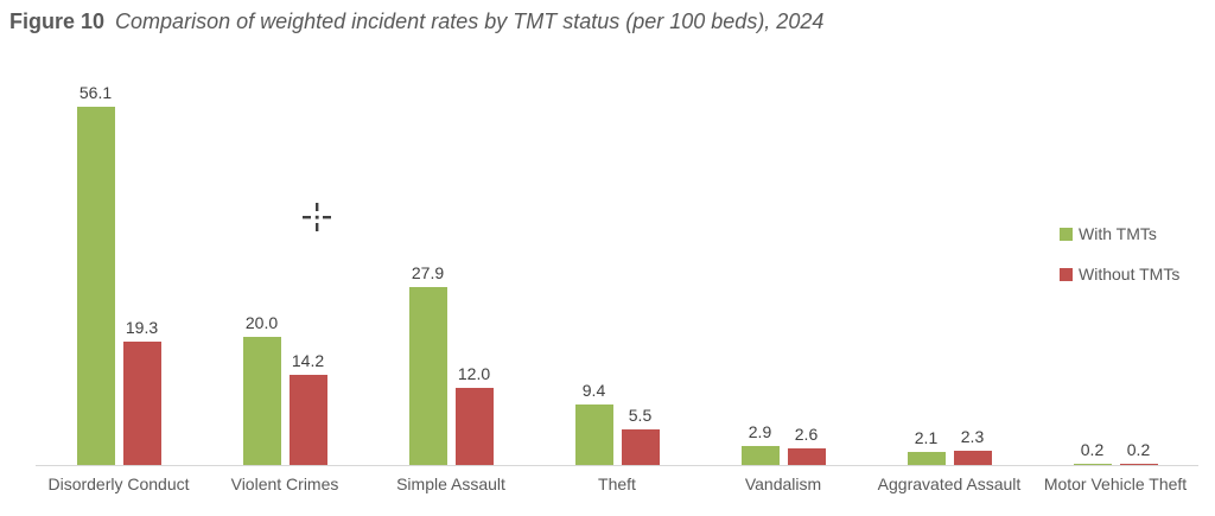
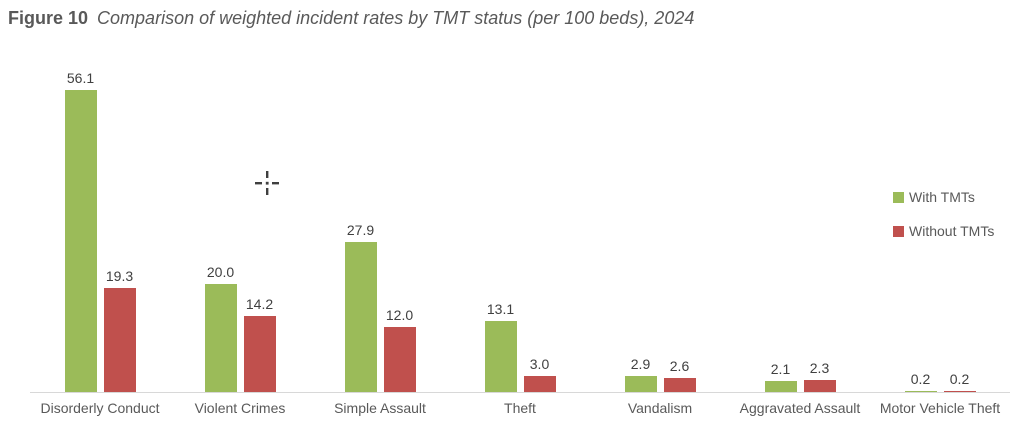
With TMTs/Theft: 9.4 -> 13.1
Without TMTs/Theft: 5.5 -> 3.0
